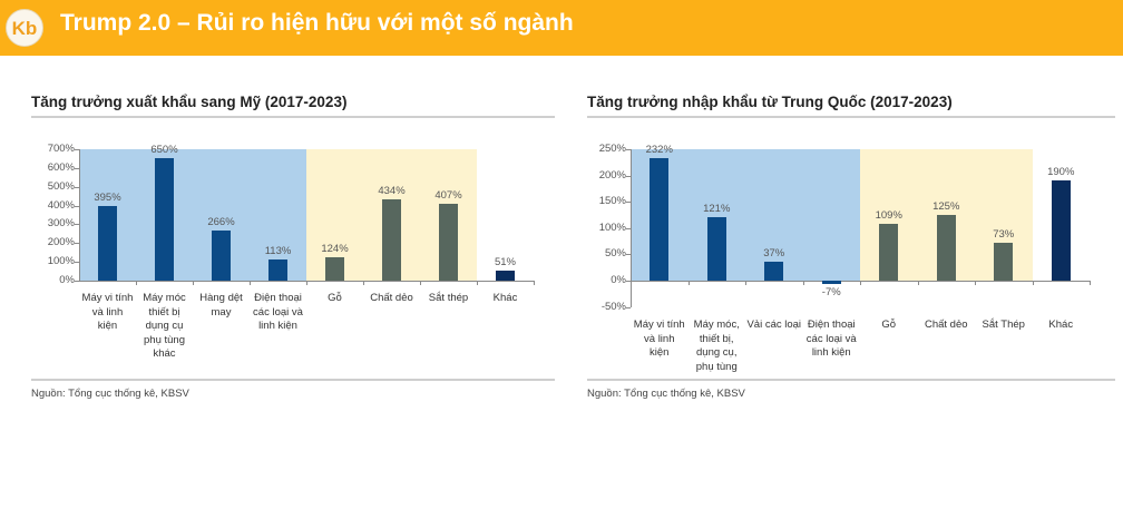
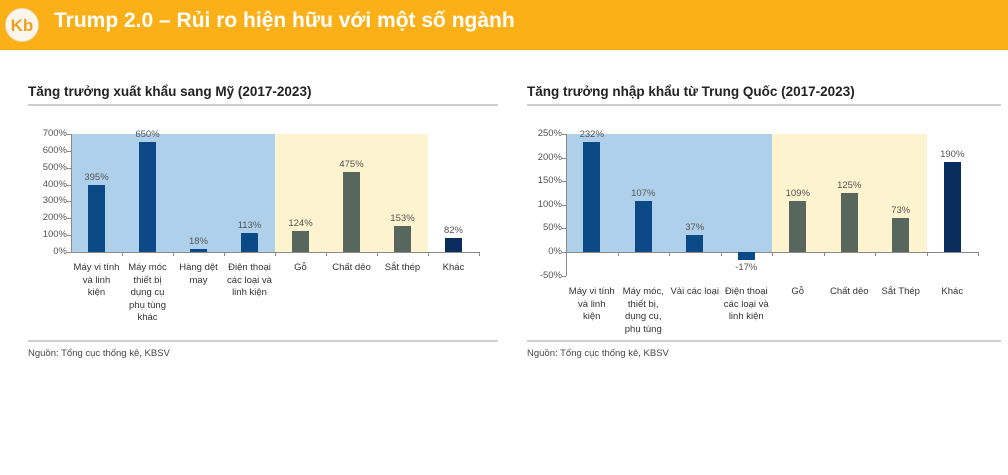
Tăng trưởng xuất khẩu sang Mỹ (2017-2023)/Hàng dệt may: 266% -> 18%
Tăng trưởng xuất khẩu sang Mỹ (2017-2023)/Chất dẻo: 434% -> 475%
Tăng trưởng xuất khẩu sang Mỹ (2017-2023)/Sắt thép: 407% -> 153%
Tăng trưởng xuất khẩu sang Mỹ (2017-2023)/Khác: 51% -> 82%
Tăng trưởng nhập khẩu từ Trung Quốc (2017-2023)/Máy móc, thiết bị, dụng cụ, phụ tùng: 121% -> 107%
Tăng trưởng nhập khẩu từ Trung Quốc (2017-2023)/Điện thoại các loại và linh kiện: -7% -> -17%
